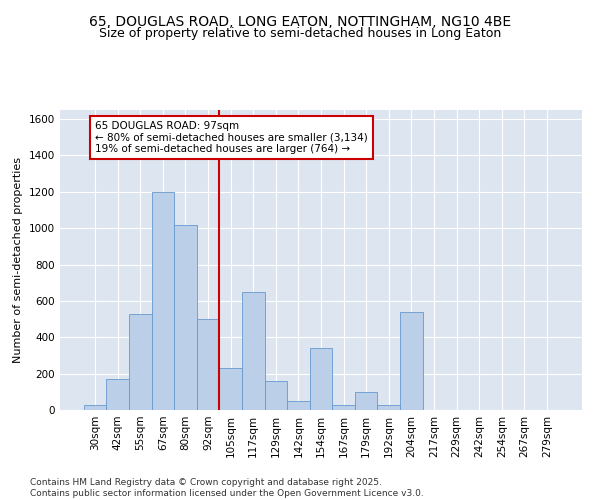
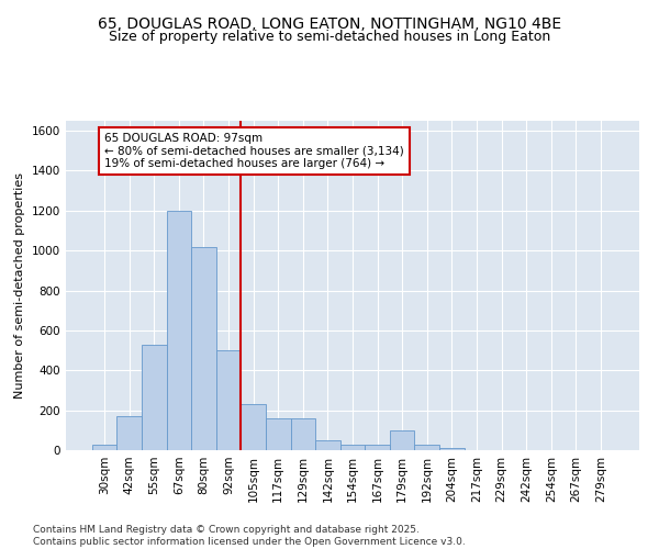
117sqm: 650 -> 160
154sqm: 340 -> 30
204sqm: 540 -> 10
